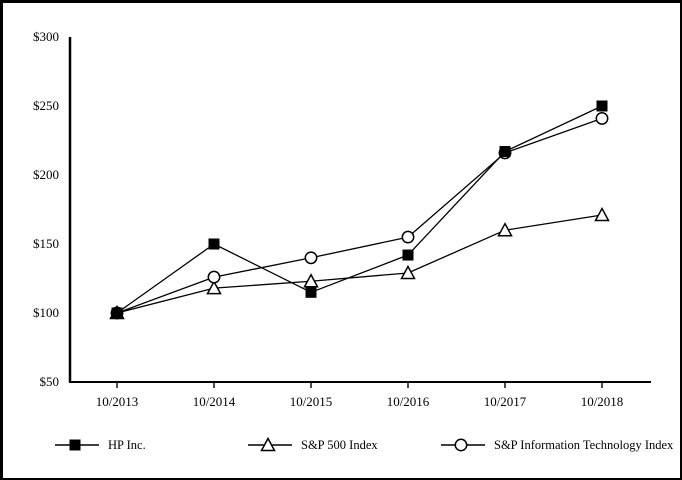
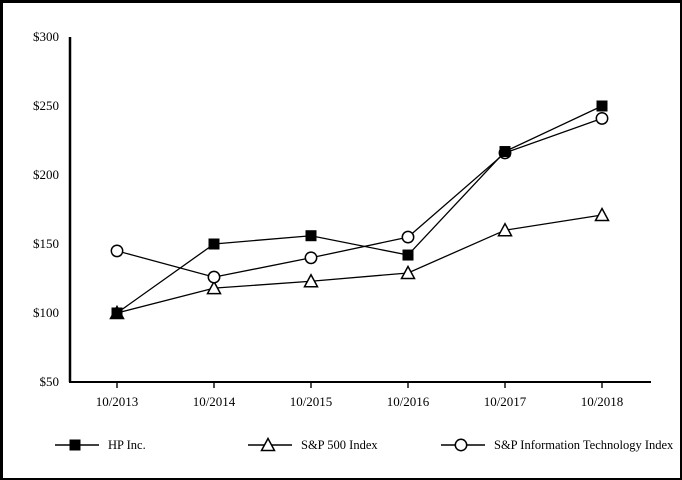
S&P Information Technology Index/10/2013: $100 -> $145
HP Inc./10/2015: $115 -> $156
